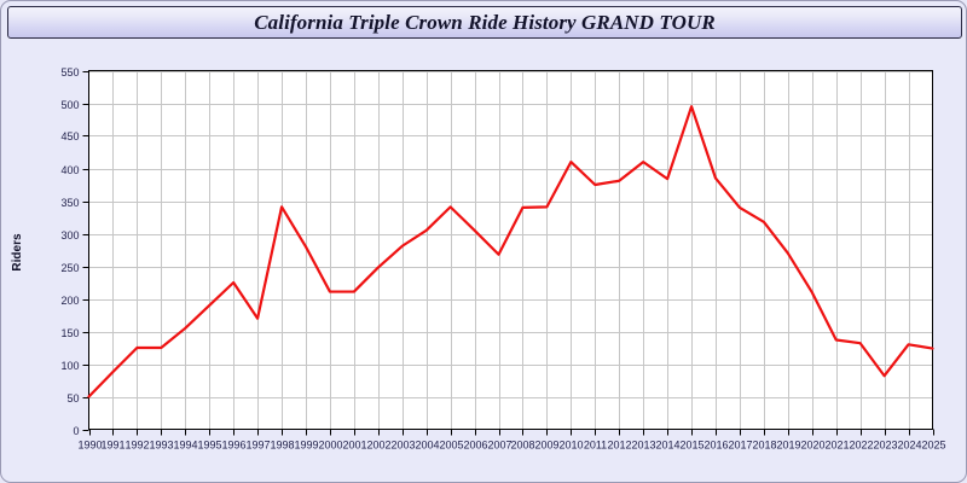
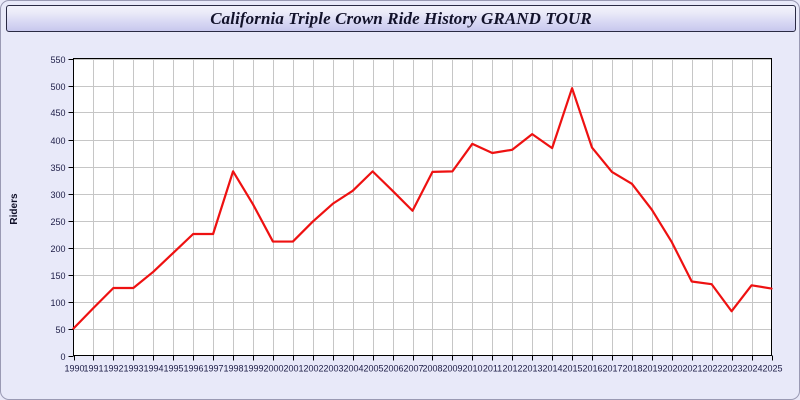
1997: 170 -> 220
2010: 410 -> 390
